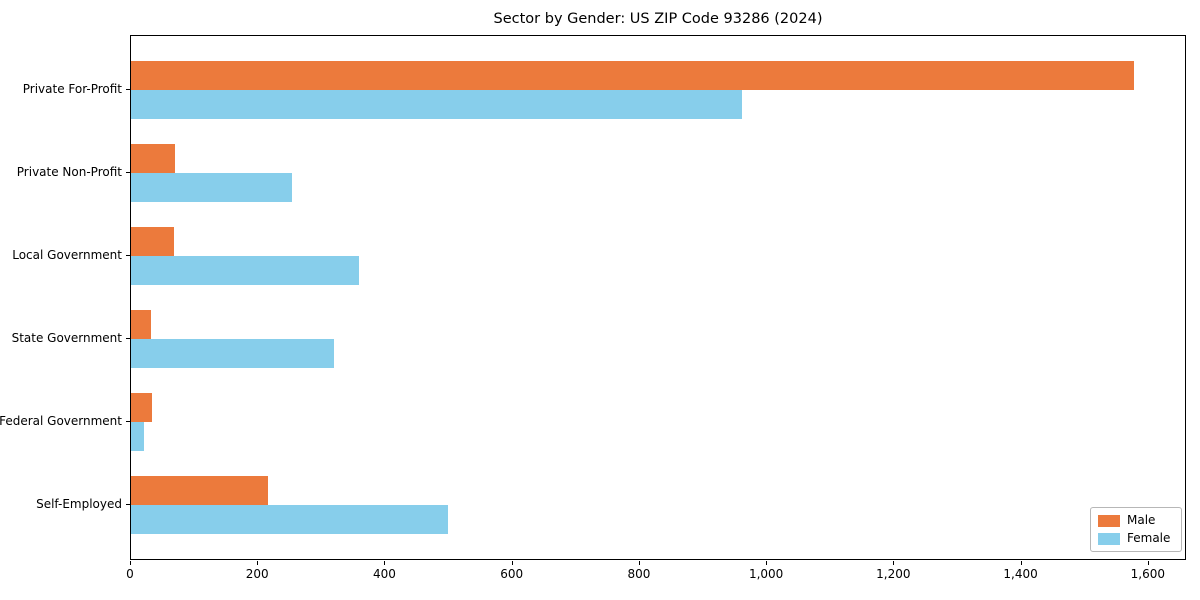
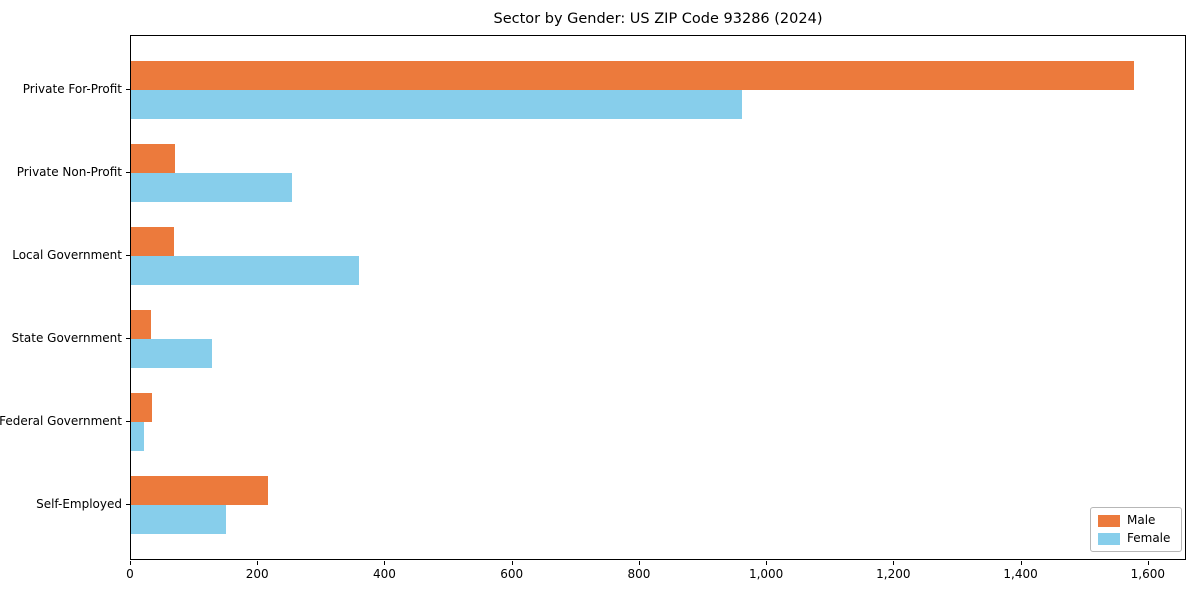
Female/State Government: 320 -> 130
Female/Self-Employed: 500 -> 150
